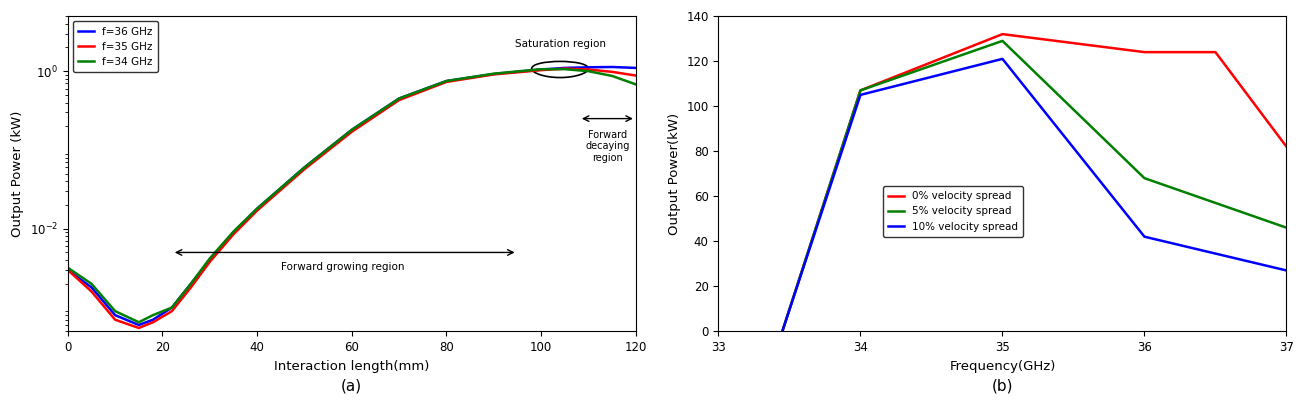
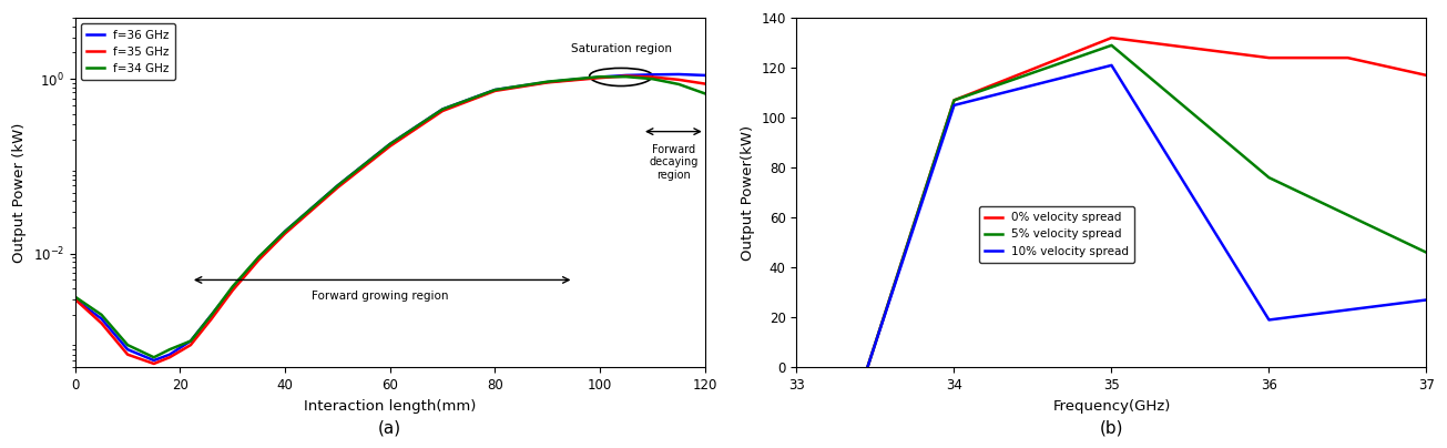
5% velocity spread/36: 68 -> 76
10% velocity spread/36: 42 -> 19
0% velocity spread/37: 82 -> 117
